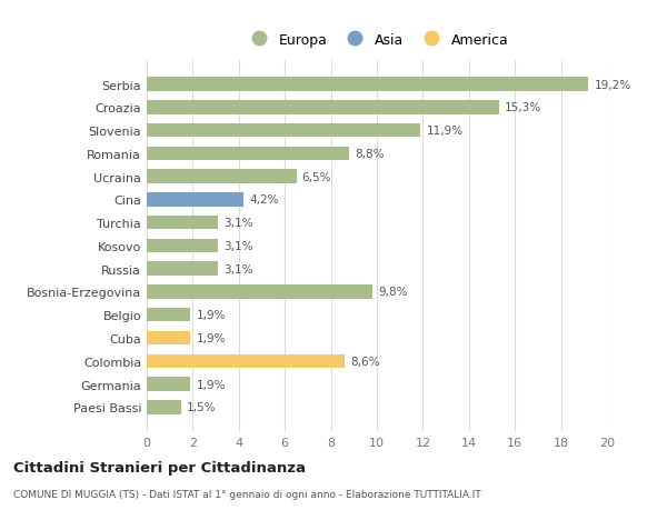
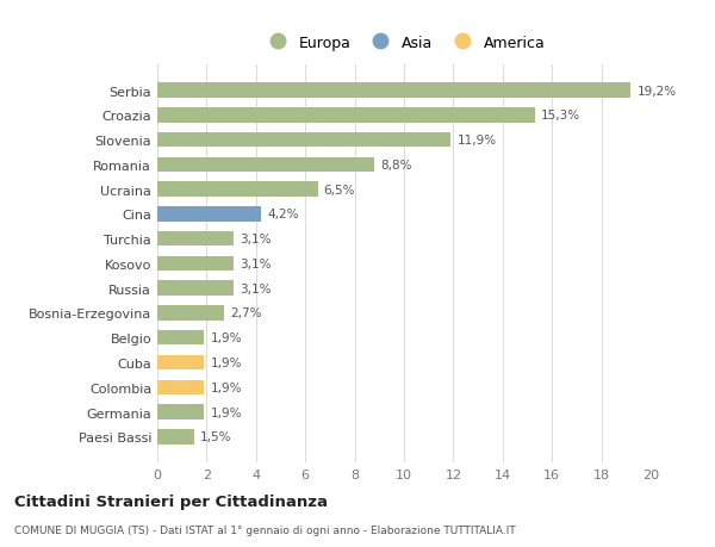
Bosnia-Erzegovina: 9,8% -> 2,7%
Colombia: 8,6% -> 1,9%
